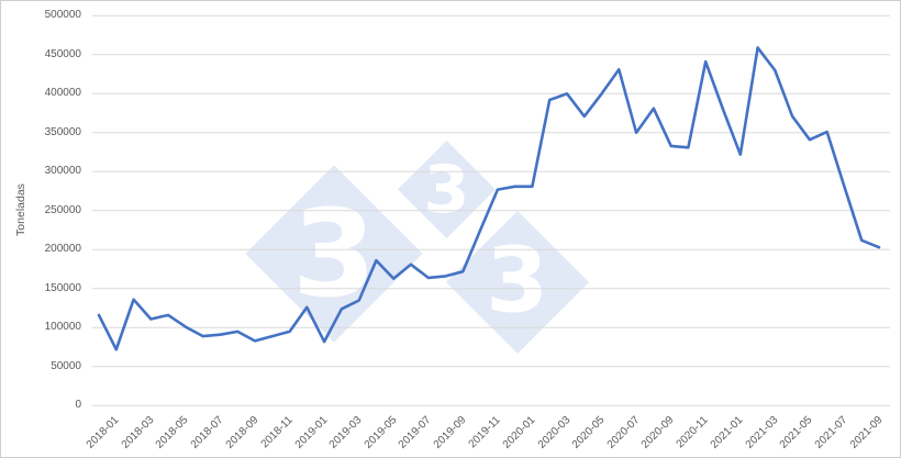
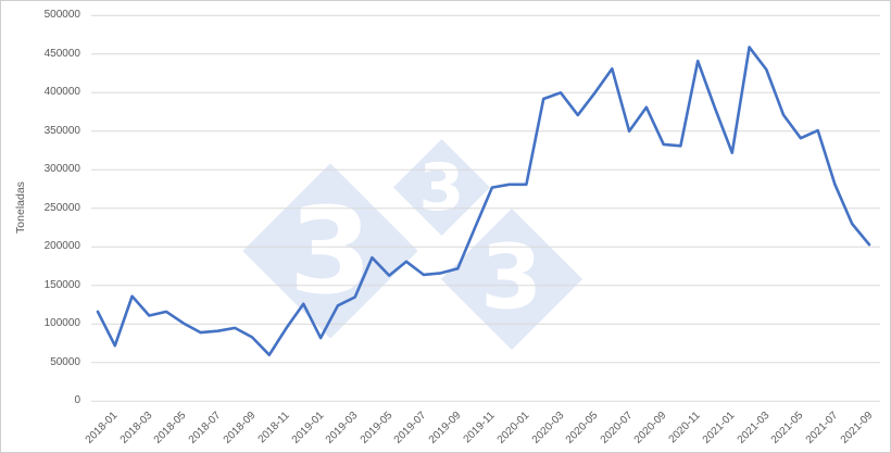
2018-11: 90000 -> 60000
2021-09: 210000 -> 230000
